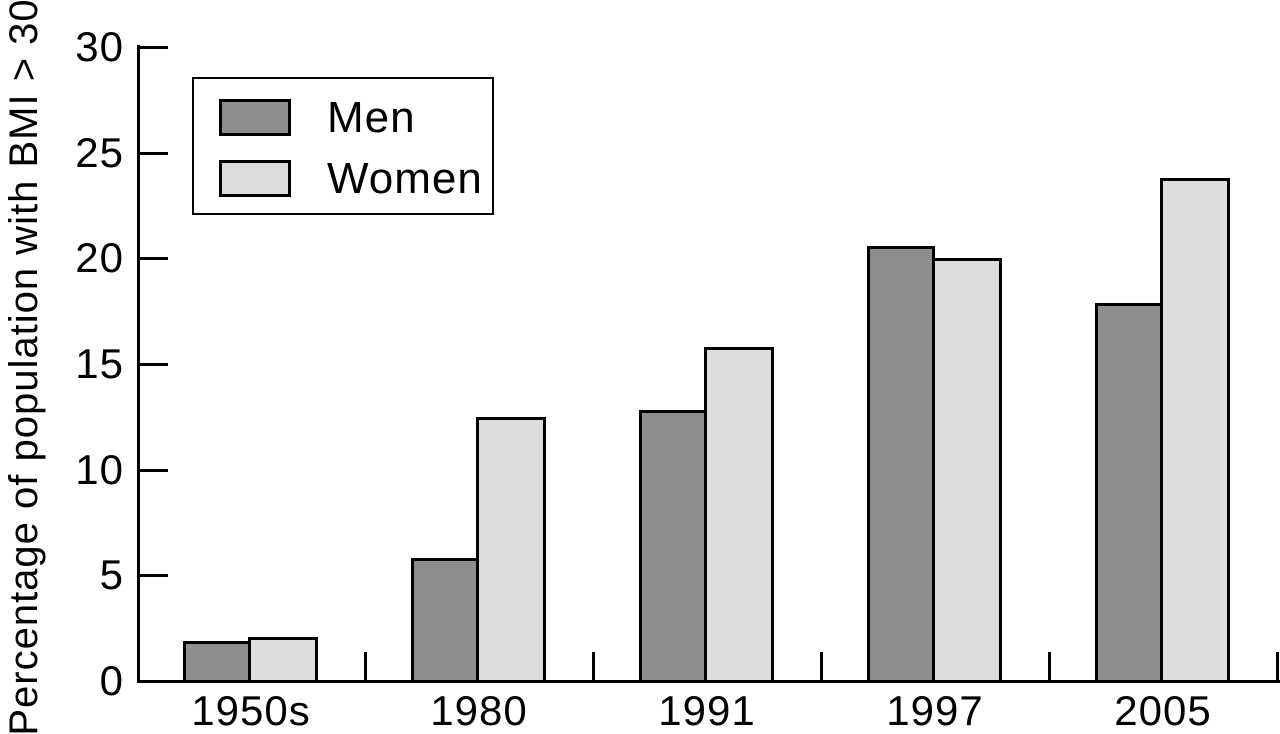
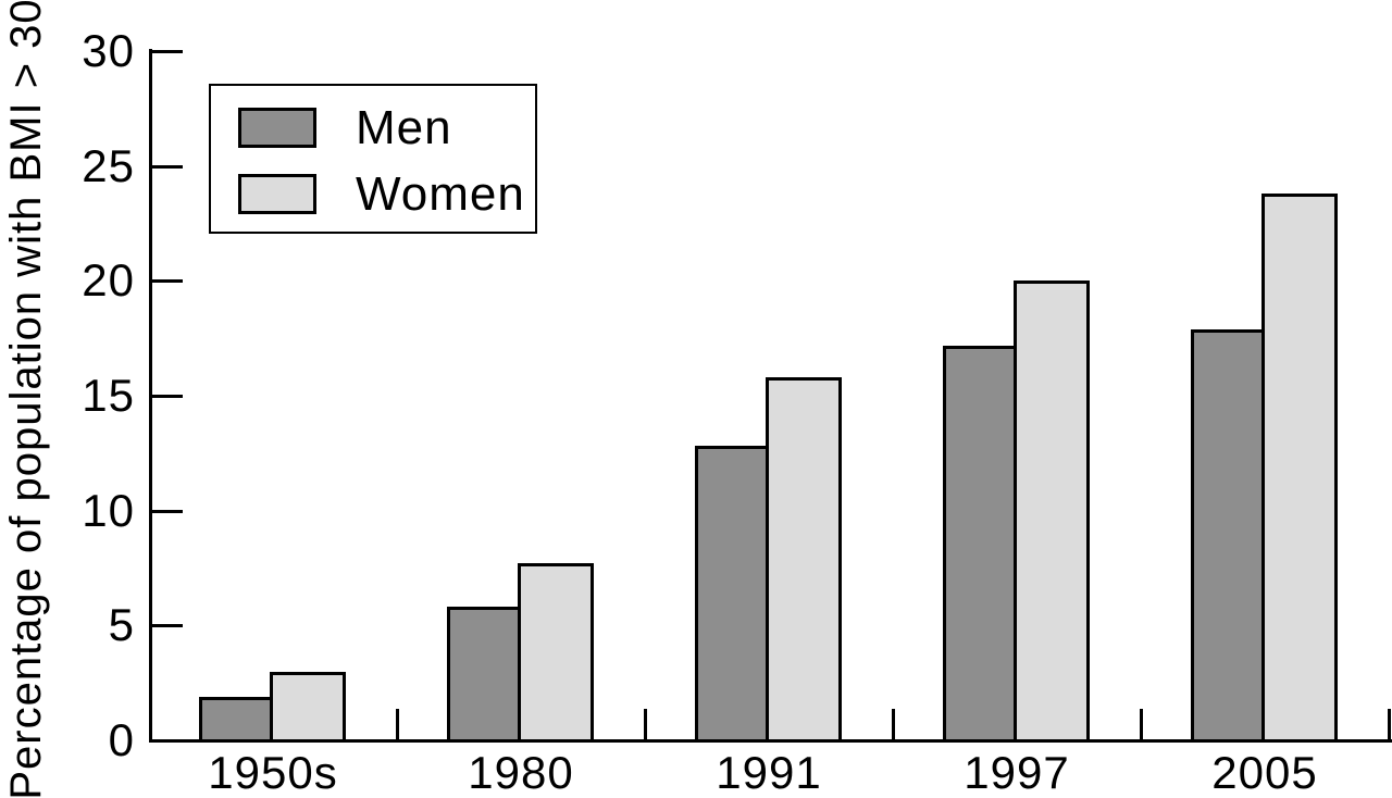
Women/1950s: 2.1 -> 3.0
Women/1980: 12.5 -> 7.7
Men/1997: 20.6 -> 17.2
